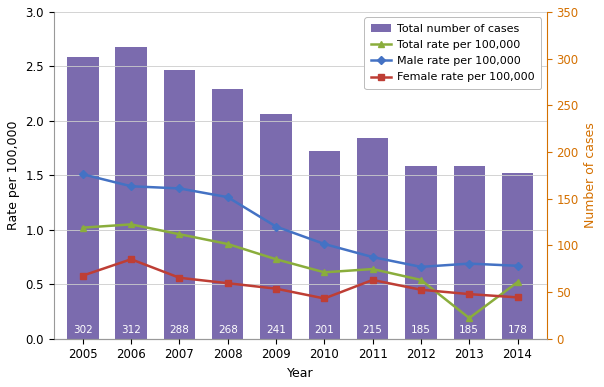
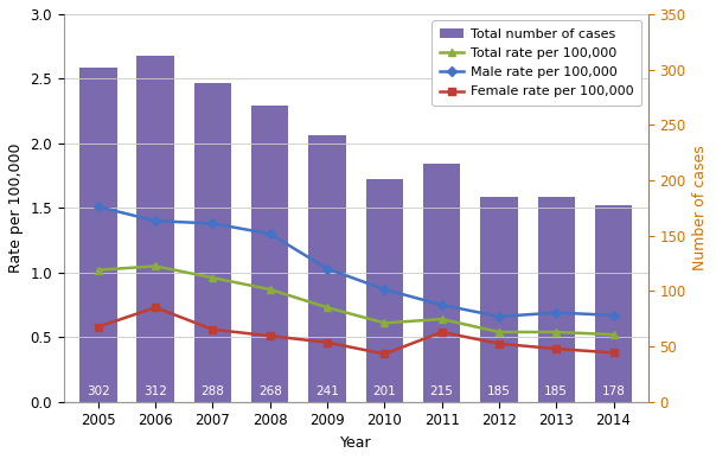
Total rate per 100,000/2013: 0.19 -> 0.54
